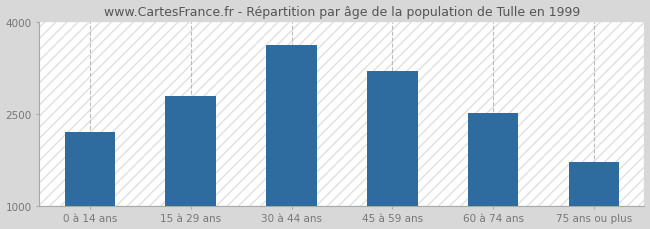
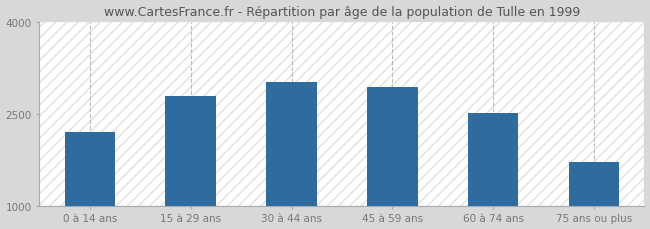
30 à 44 ans: 3620 -> 3020
45 à 59 ans: 3200 -> 2940
